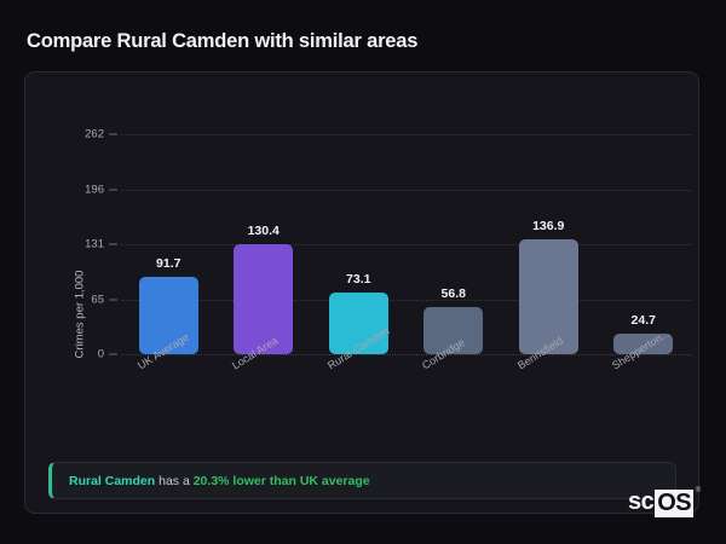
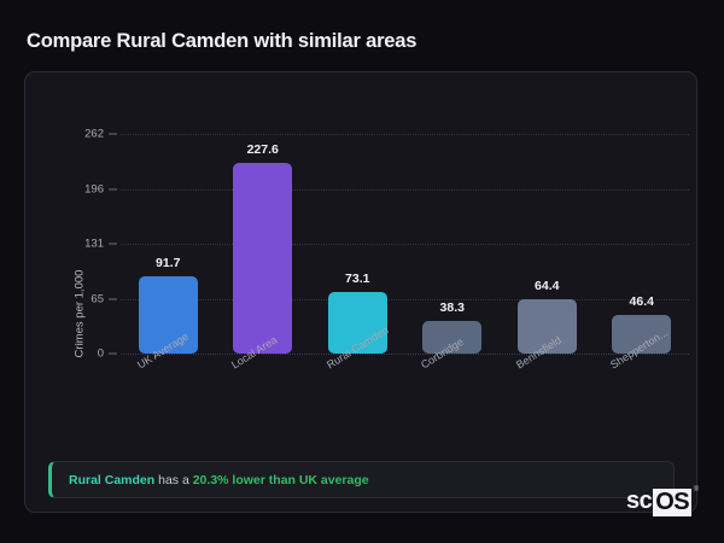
Local Area: 130.4 -> 227.6
Corbridge: 56.8 -> 38.3
Berinsfield: 136.9 -> 64.4
Shepperton...: 24.7 -> 46.4
